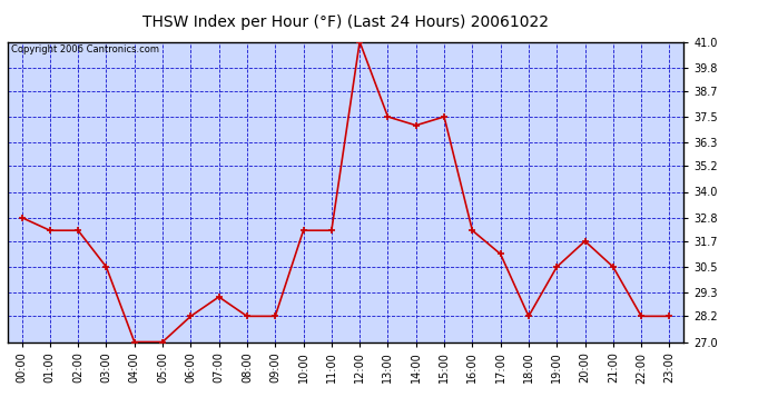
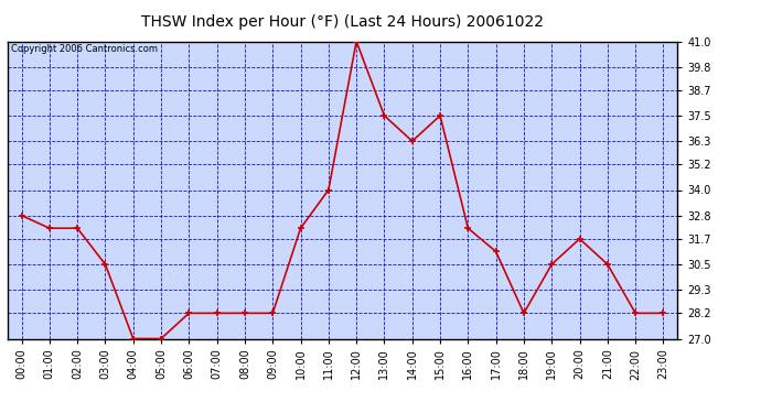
07:00: 29.1 -> 28.2
11:00: 32.2 -> 34.0
14:00: 37.1 -> 36.3
